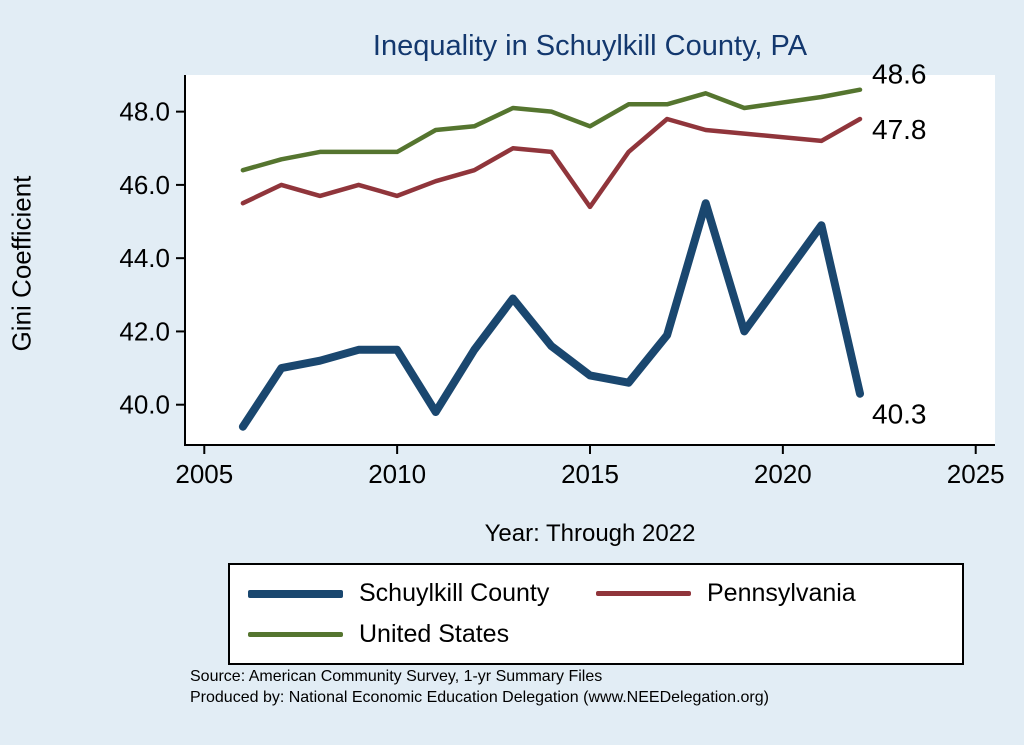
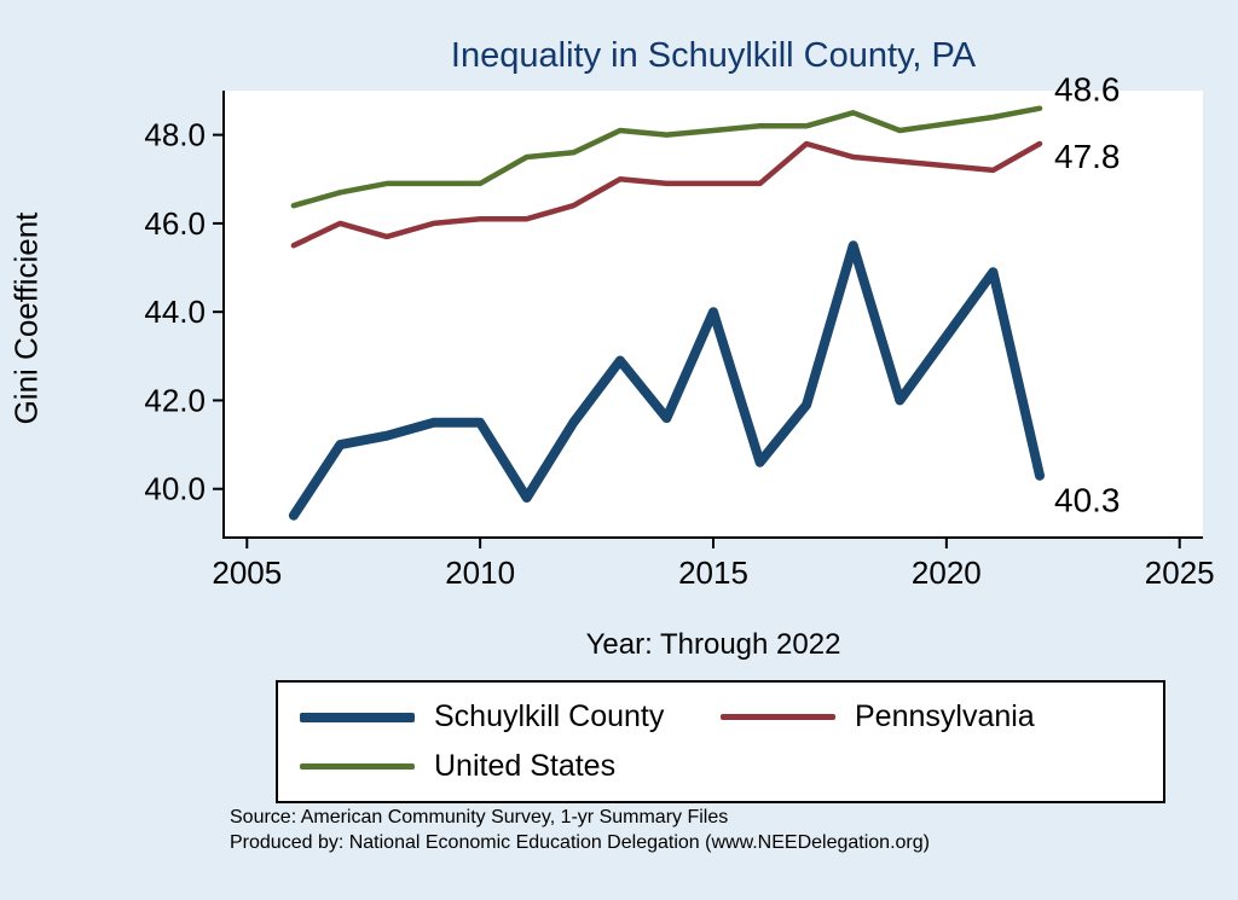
Pennsylvania/2010: 45.7 -> 46.1
Schuylkill County/2015: 40.8 -> 44.0
Pennsylvania/2015: 45.4 -> 46.9
United States/2015: 47.6 -> 48.1
